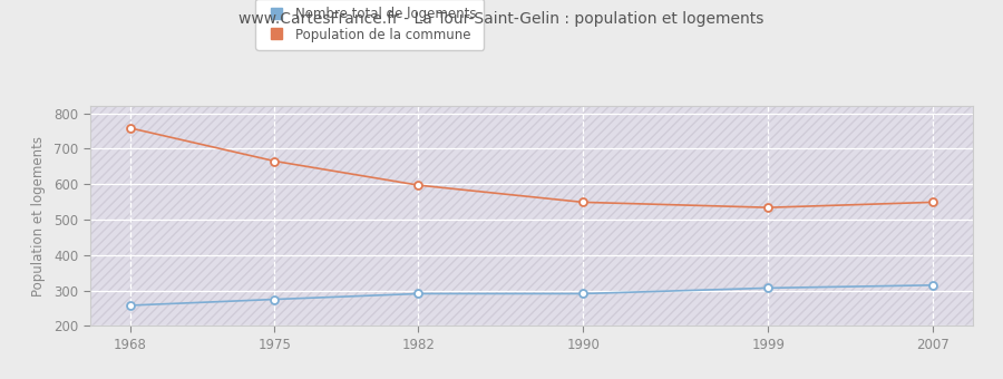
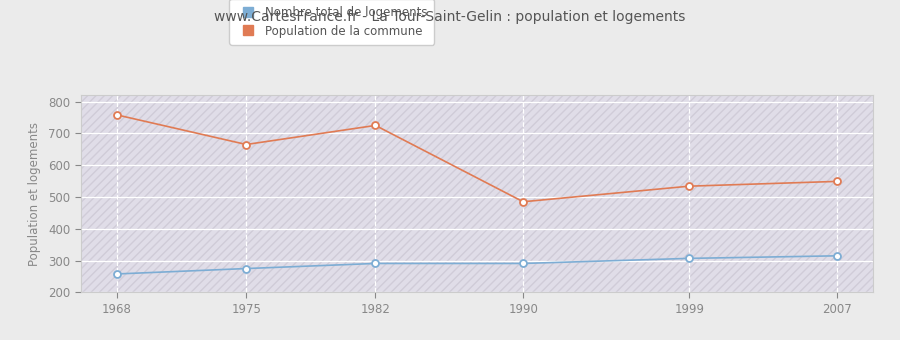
Population de la commune/1982: 597 -> 725
Population de la commune/1990: 549 -> 485
